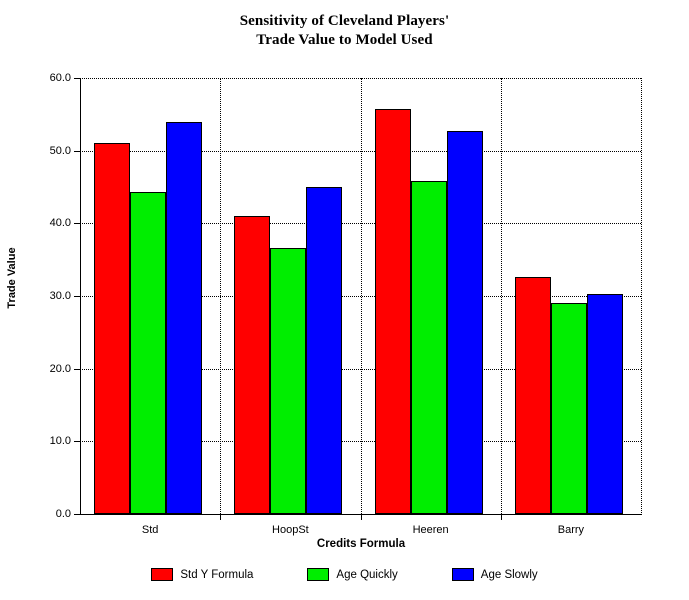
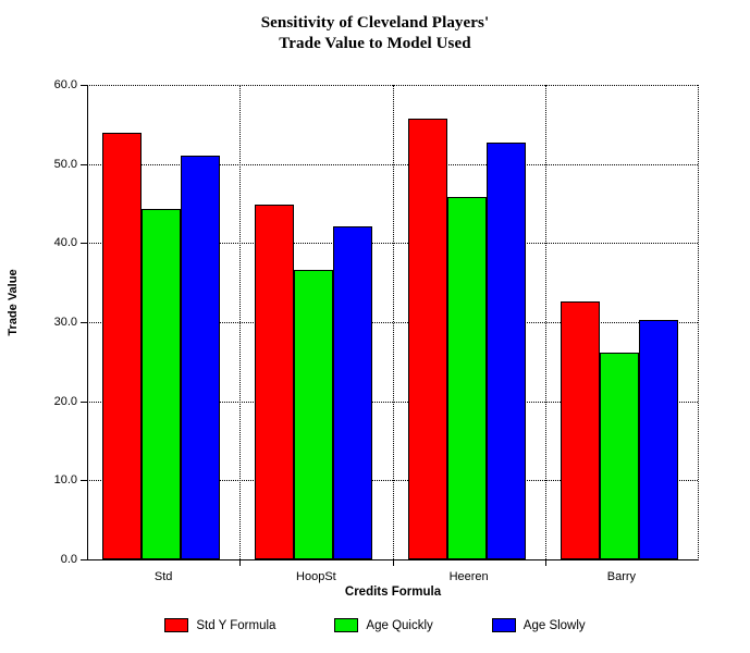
Std Y Formula/Std: 51 -> 54
Age Slowly/Std: 54 -> 51
Std Y Formula/HoopSt: 41 -> 45
Age Slowly/HoopSt: 45 -> 42
Age Quickly/Barry: 29 -> 26
